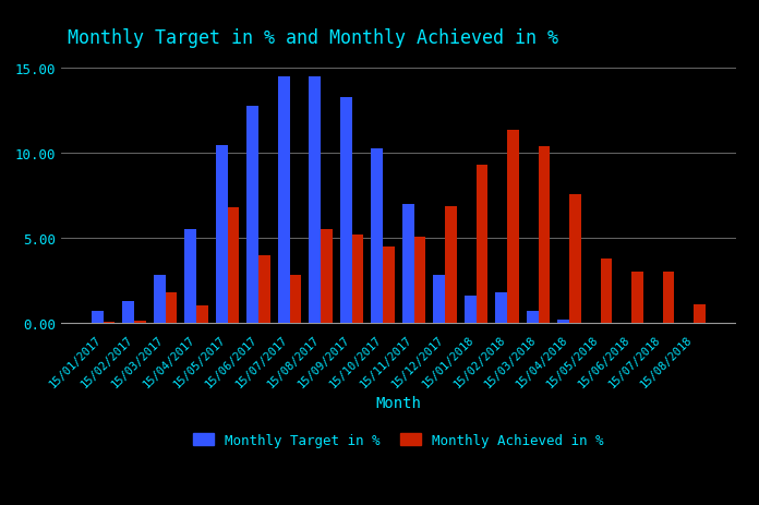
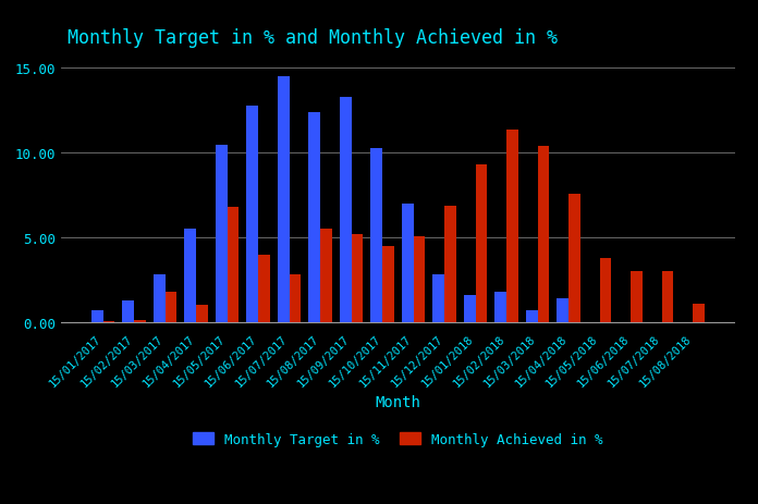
Monthly Target in %/15/08/2017: 14.5 -> 12.4
Monthly Target in %/15/04/2018: 0.2 -> 1.4
